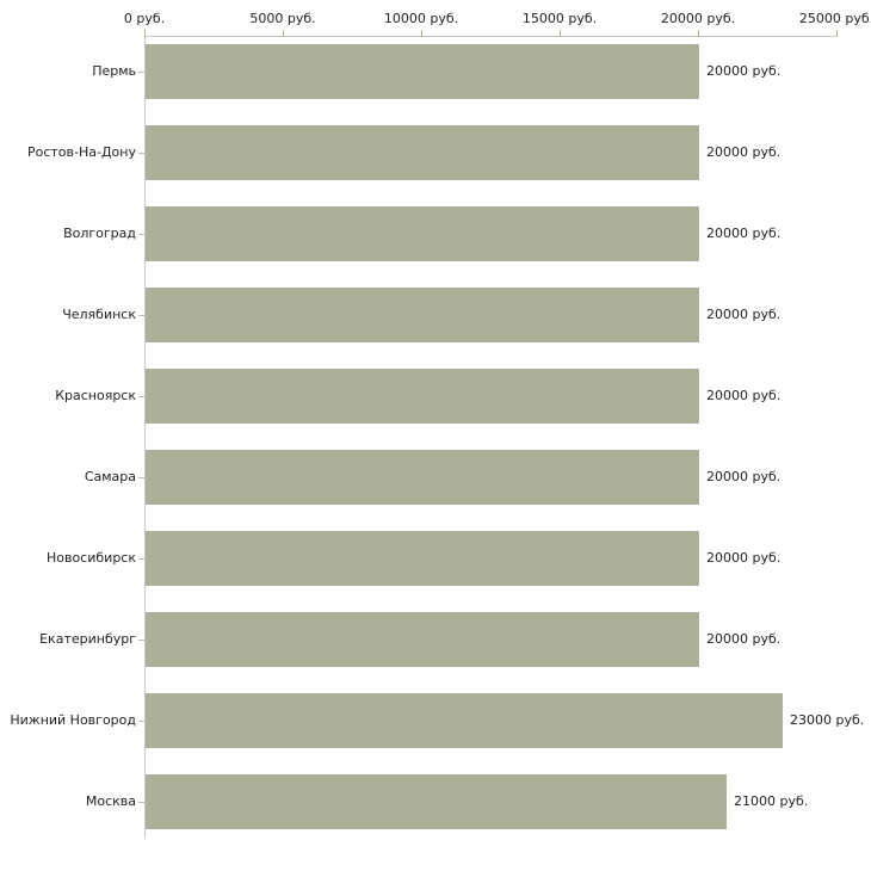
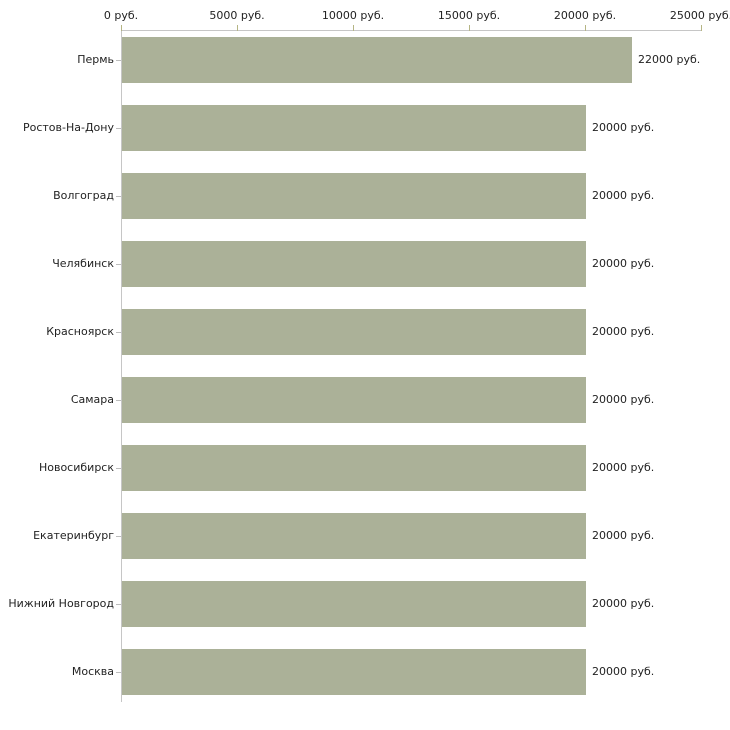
Пермь: 20000 -> 22000
Нижний Новгород: 23000 -> 20000
Москва: 21000 -> 20000
